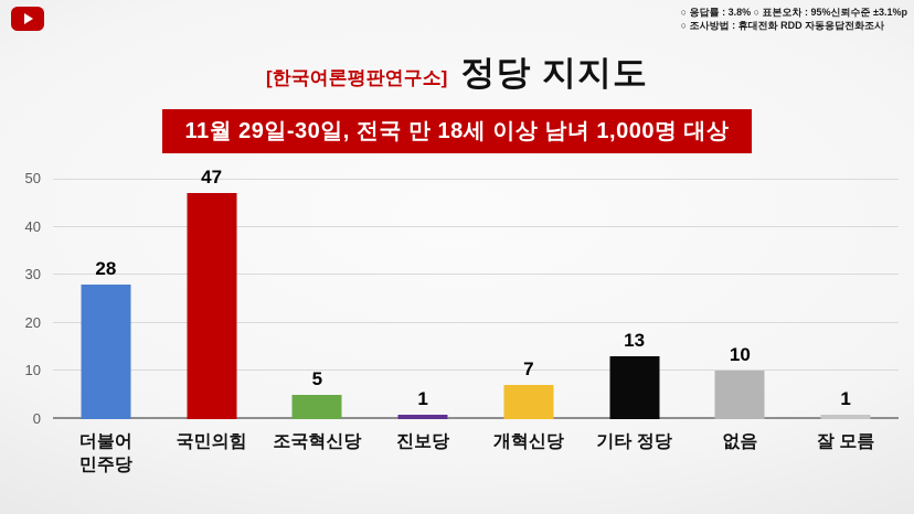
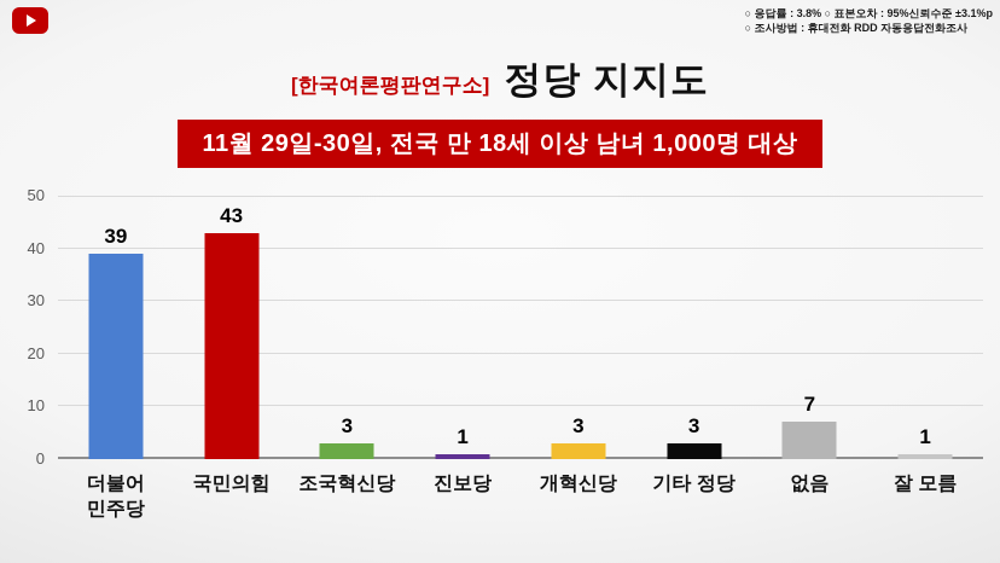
더불어 민주당: 28 -> 39
국민의힘: 47 -> 43
조국혁신당: 5 -> 3
개혁신당: 7 -> 3
기타 정당: 13 -> 3
없음: 10 -> 7
